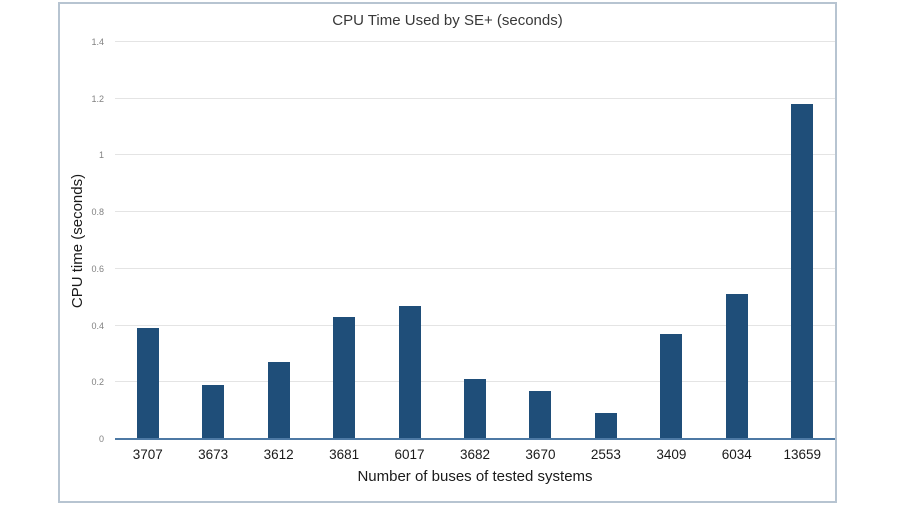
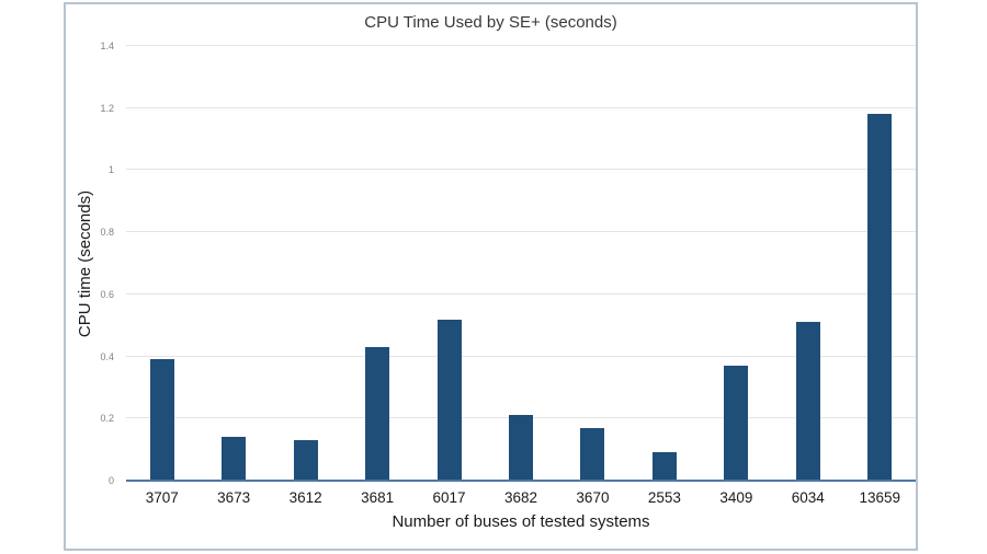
3673: 0.19 -> 0.14
3612: 0.27 -> 0.13
6017: 0.47 -> 0.52
